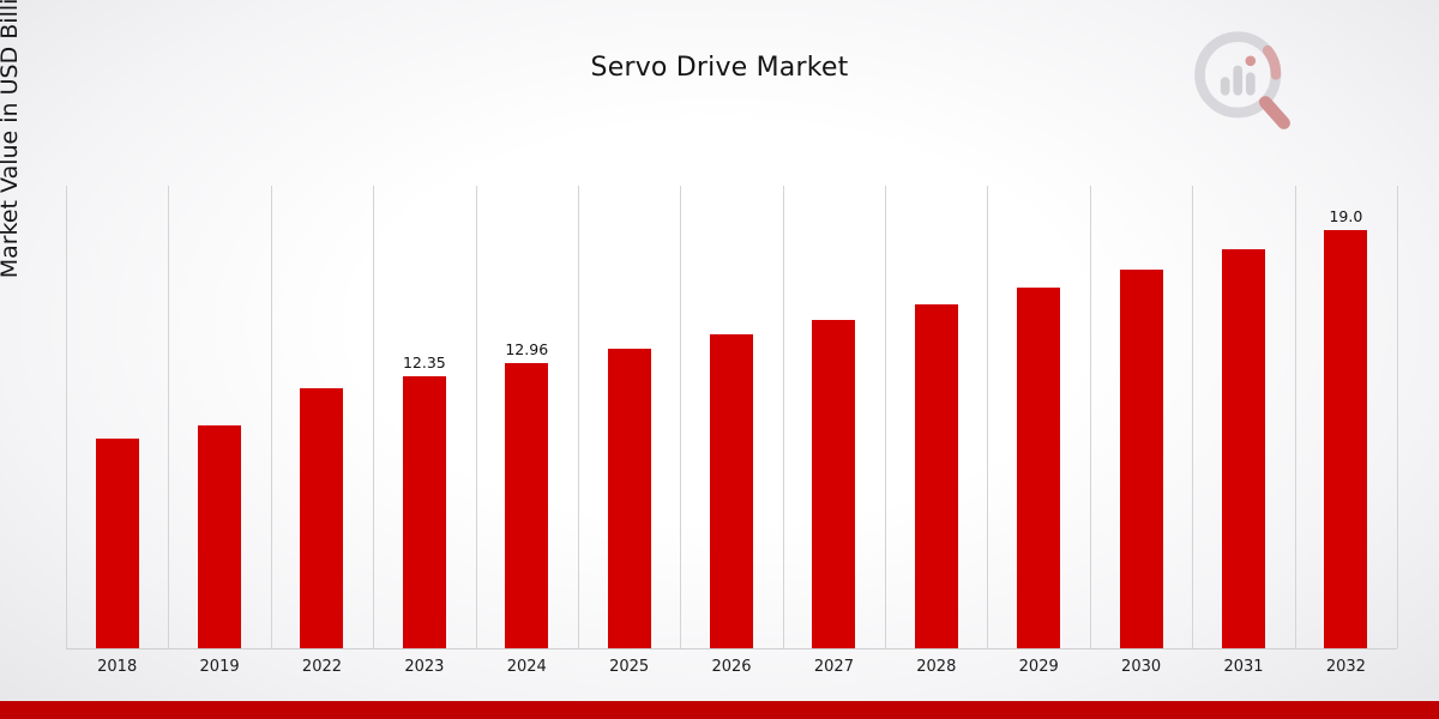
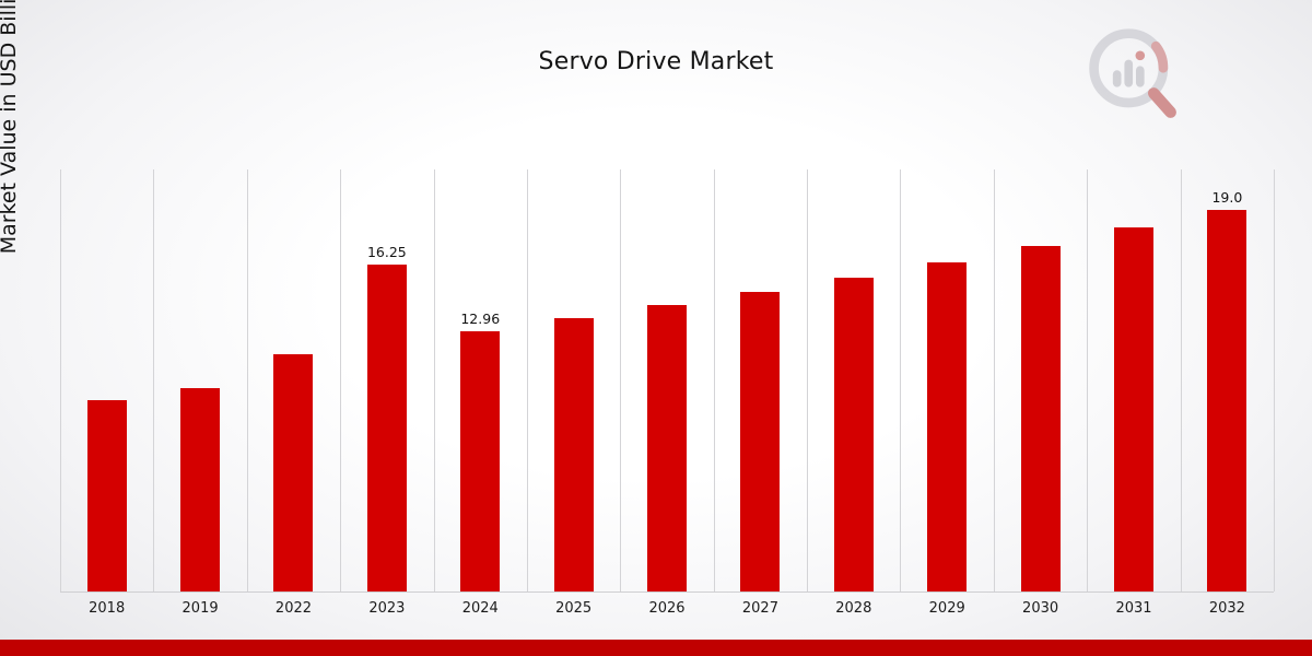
2023: 12.35 -> 16.25
